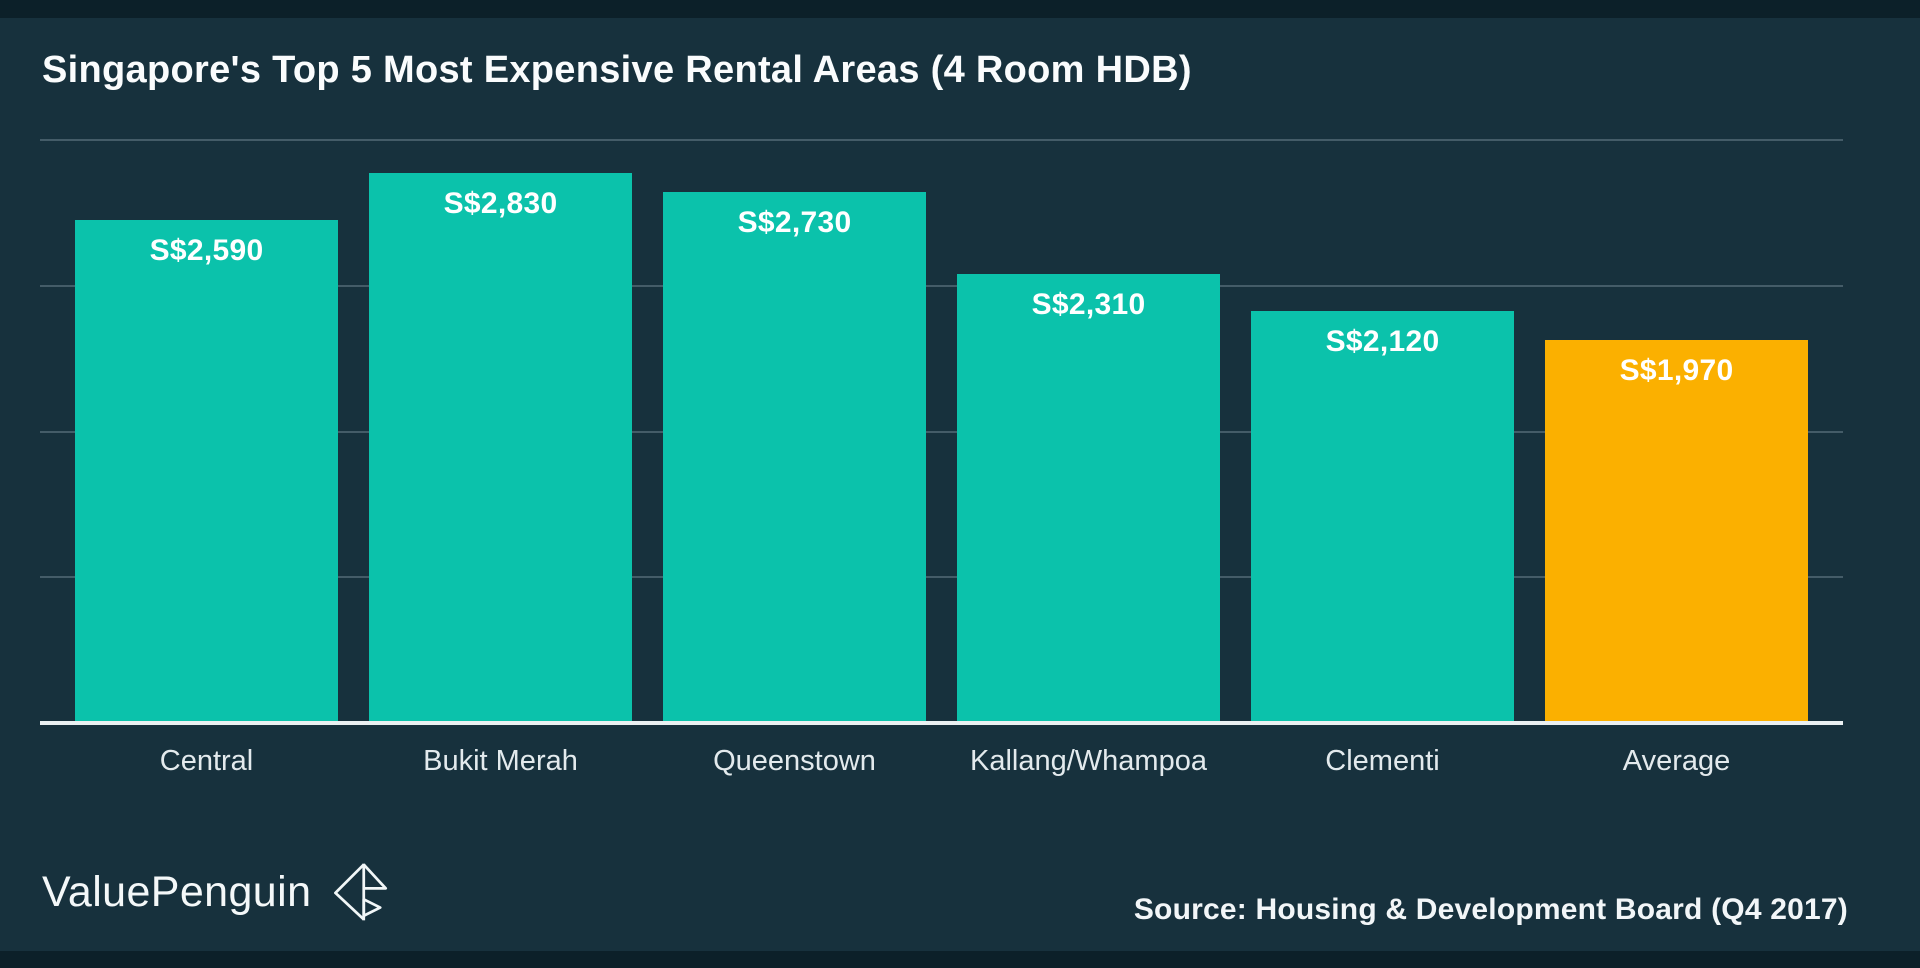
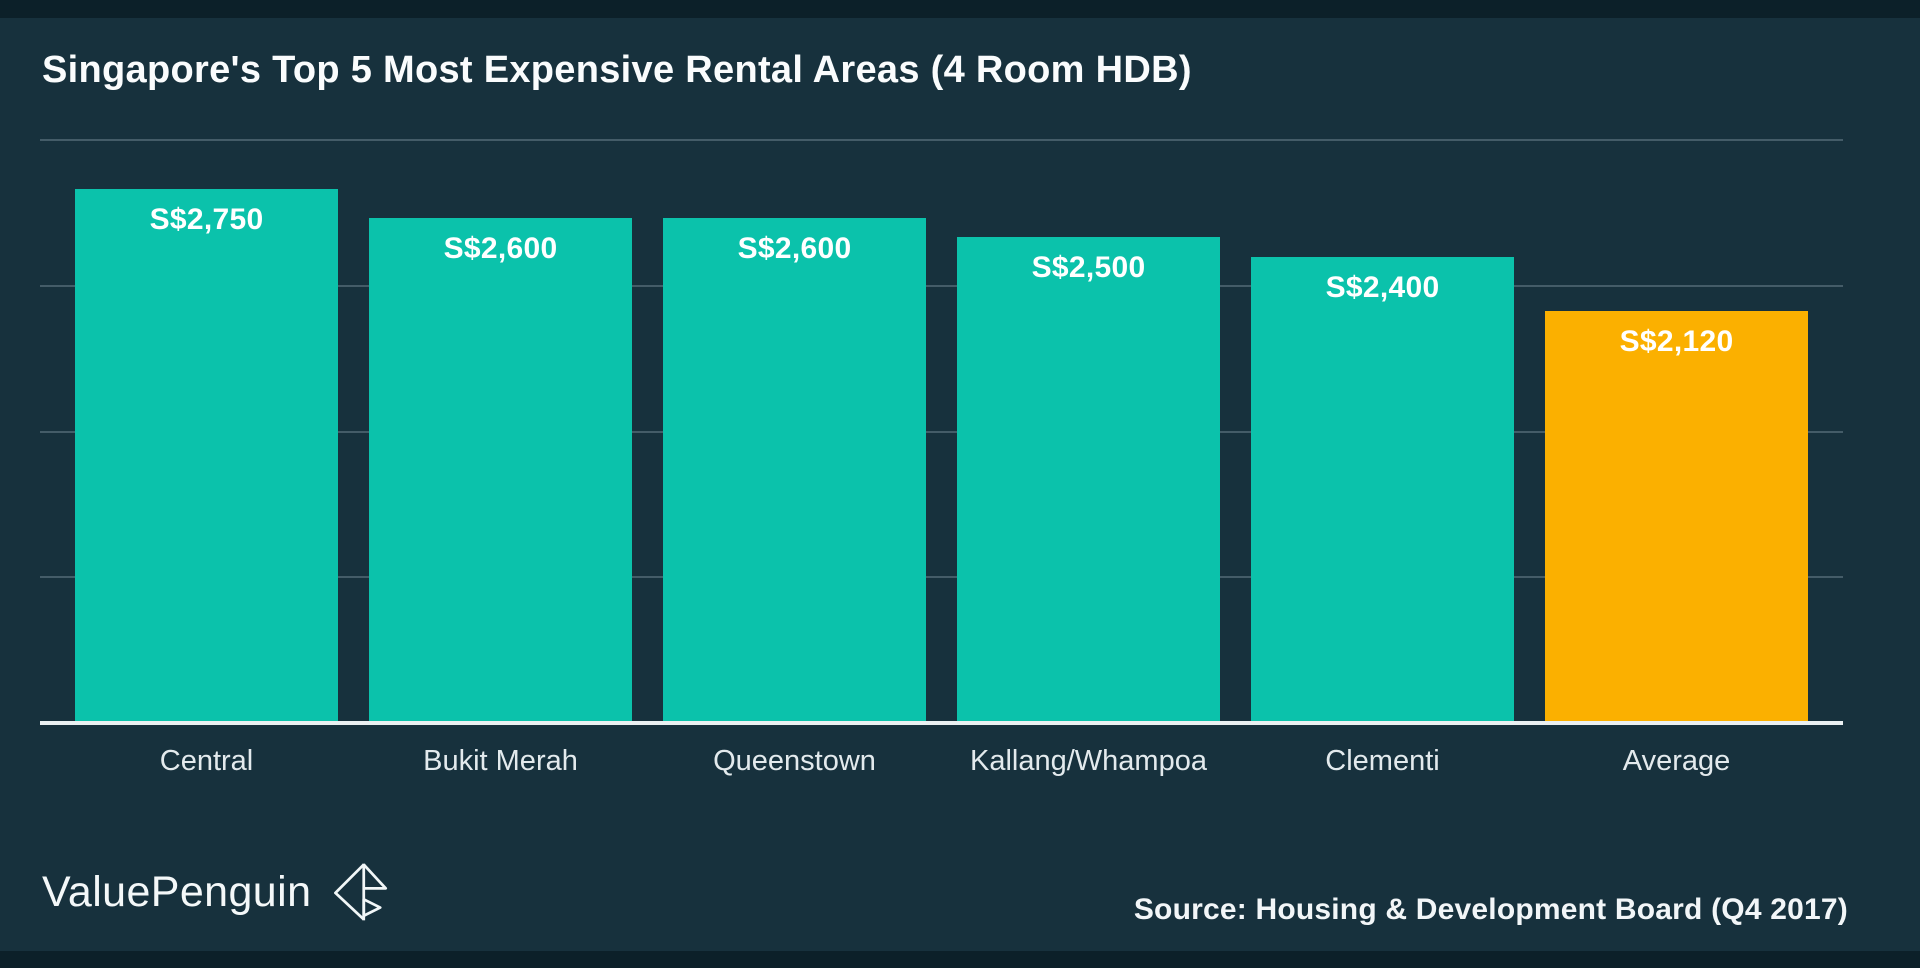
Central: 2,590 -> 2,750
Bukit Merah: 2,830 -> 2,600
Queenstown: 2,730 -> 2,600
Kallang/Whampoa: 2,310 -> 2,500
Clementi: 2,120 -> 2,400
Average: 1,970 -> 2,120
